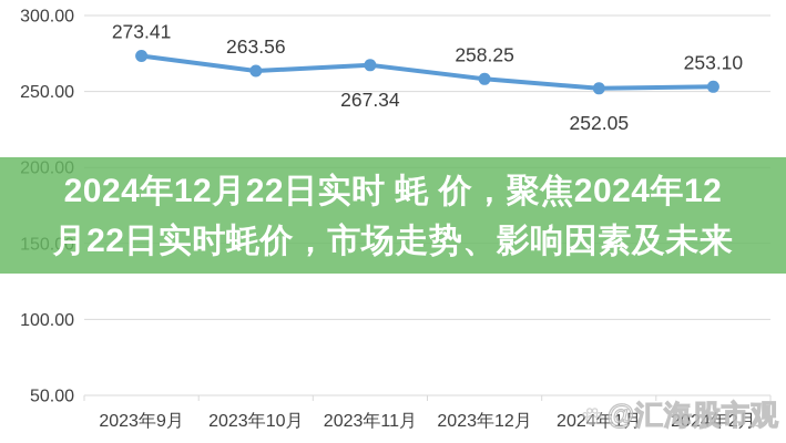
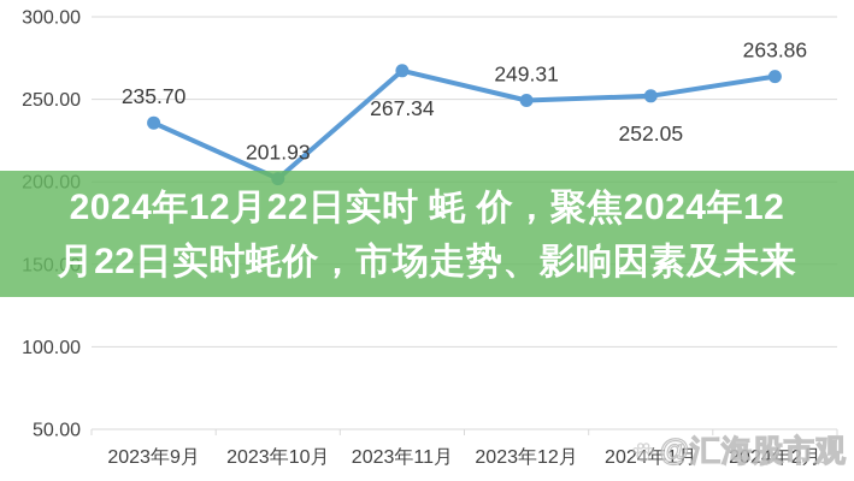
2023年9月: 273.41 -> 235.70
2023年10月: 263.56 -> 201.93
2023年12月: 258.25 -> 249.31
2024年2月: 253.10 -> 263.86
